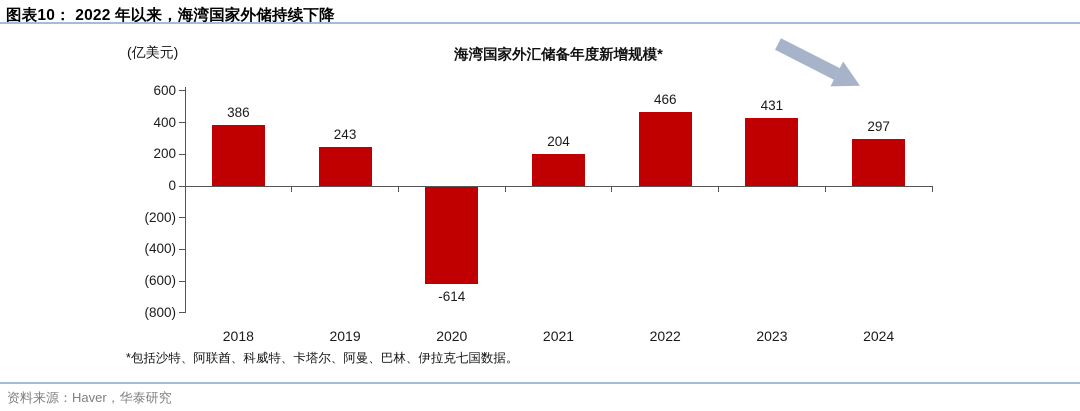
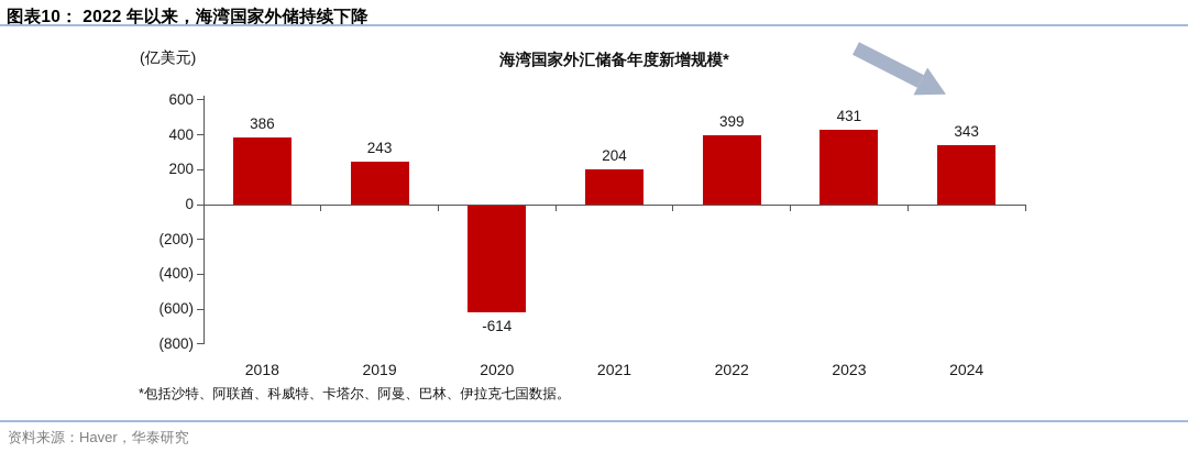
2022: 466 -> 399
2024: 297 -> 343
